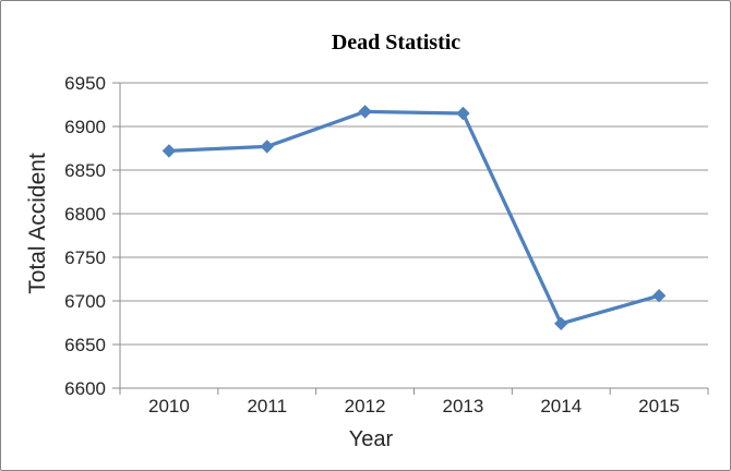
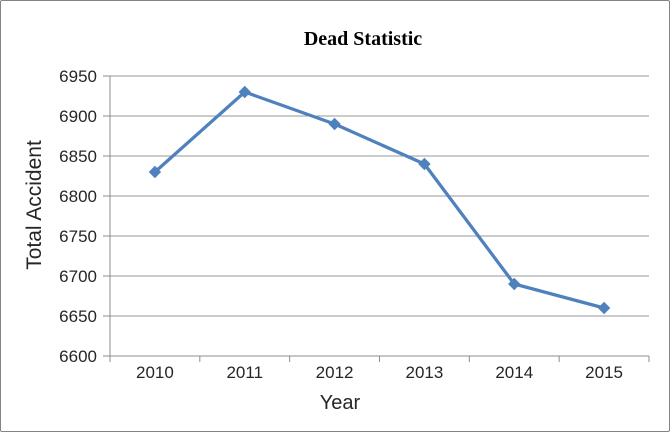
2010: 6870 -> 6830
2011: 6880 -> 6930
2012: 6920 -> 6890
2013: 6920 -> 6840
2014: 6670 -> 6690
2015: 6710 -> 6660
